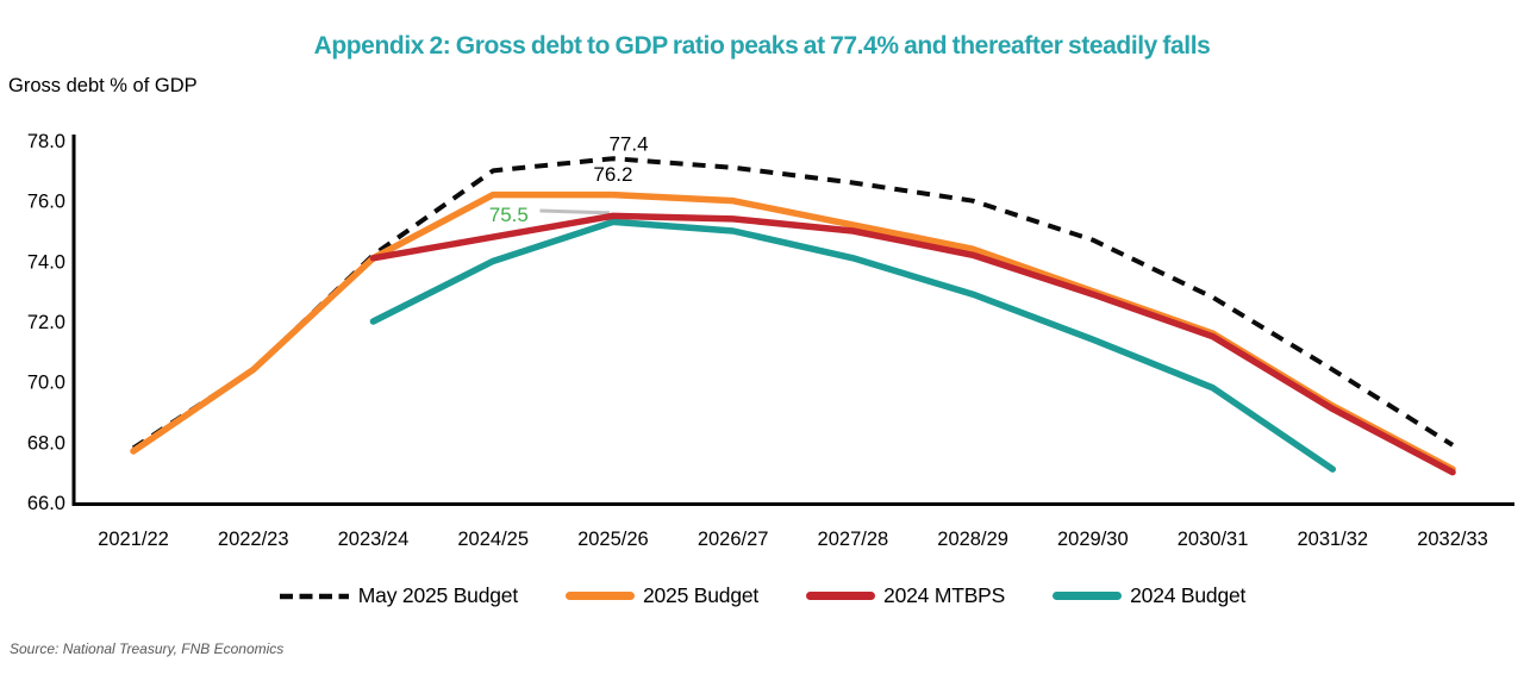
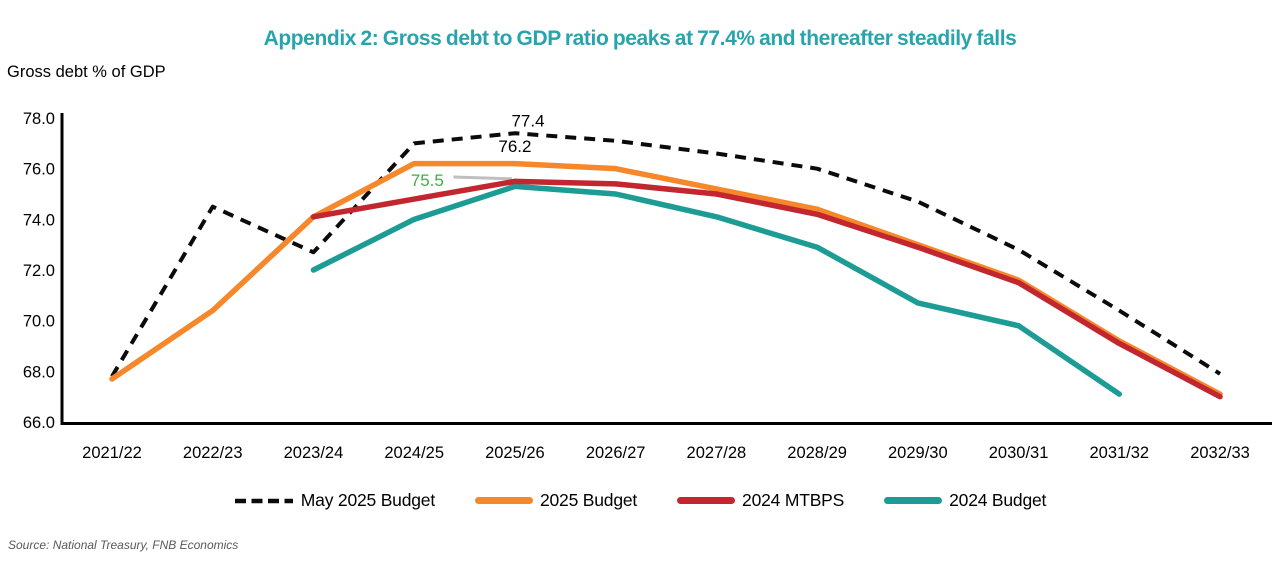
May 2025 Budget/2022/23: 70.4 -> 74.5
May 2025 Budget/2023/24: 74.2 -> 72.7
2024 Budget/2029/30: 71.4 -> 70.7
